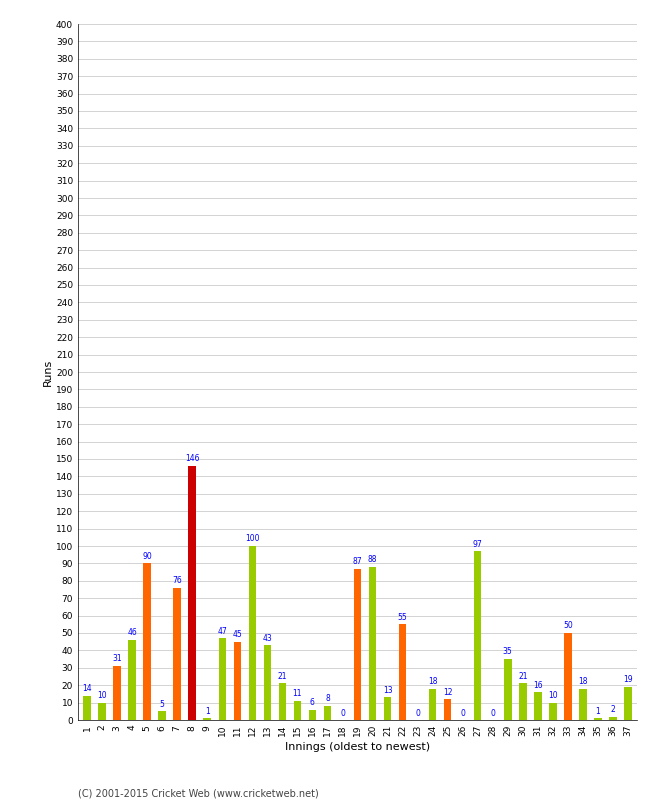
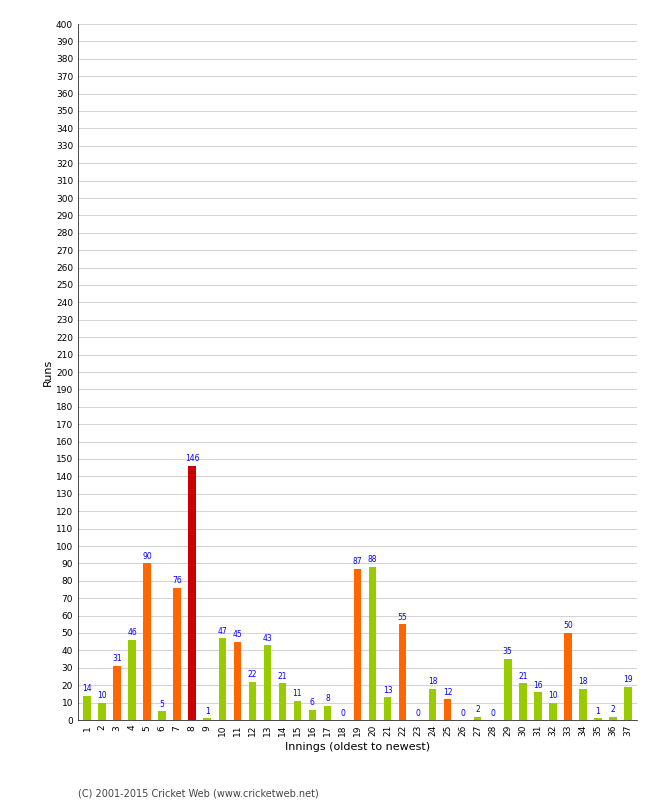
12: 100 -> 22
27: 97 -> 2
